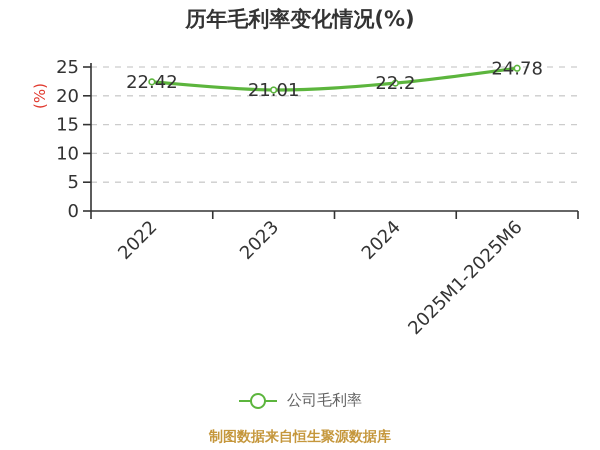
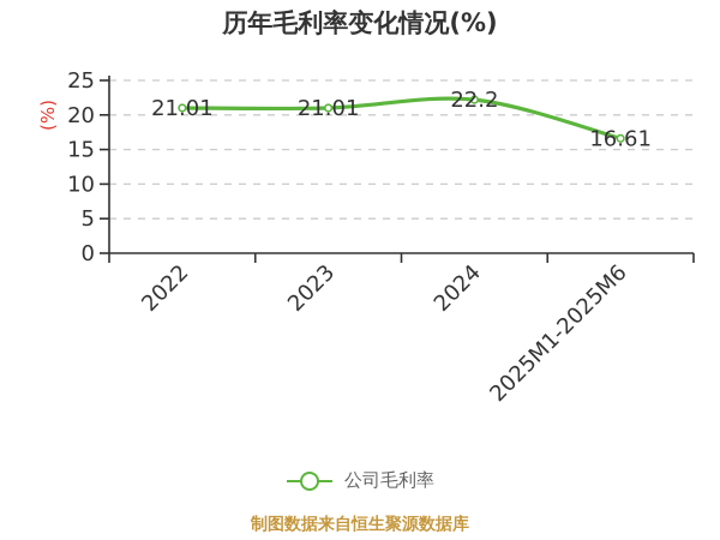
2022: 22.42 -> 21.01
2025M1-2025M6: 24.78 -> 16.61
